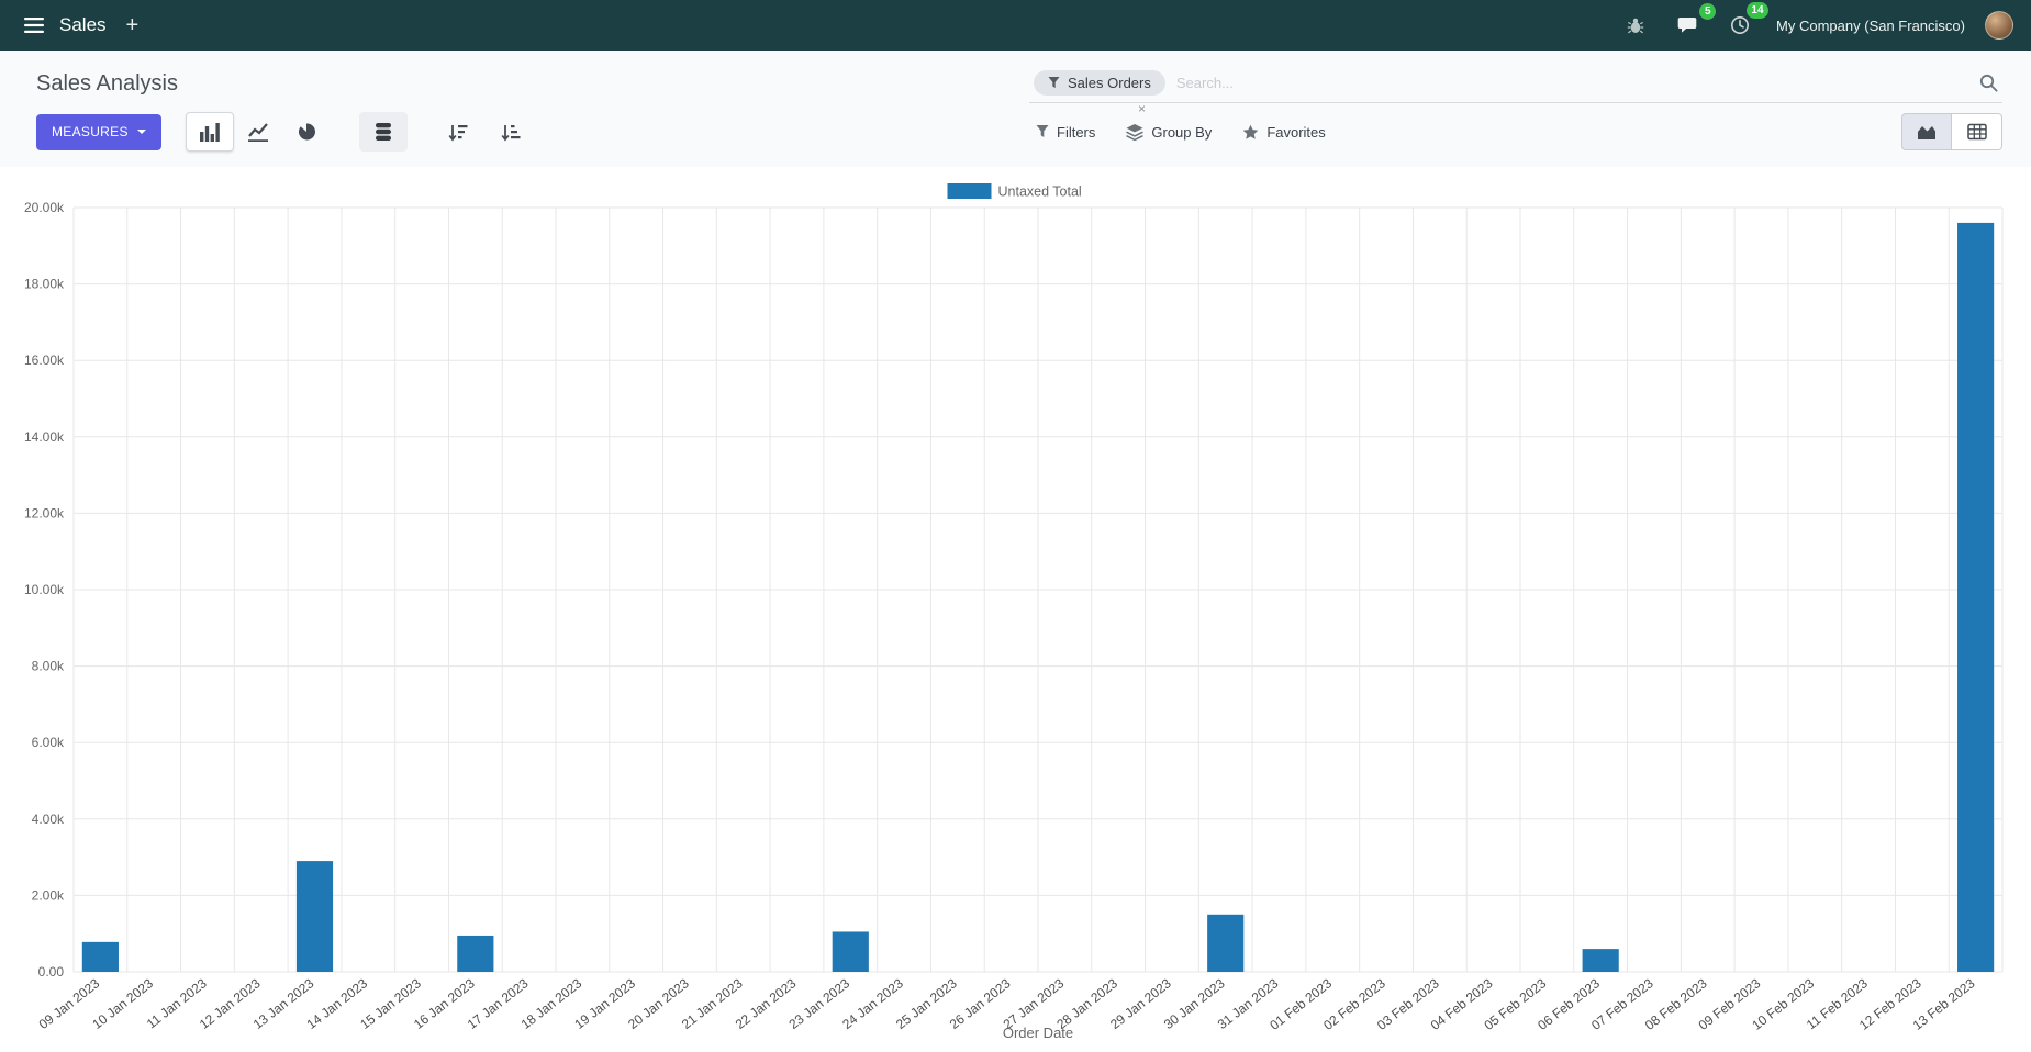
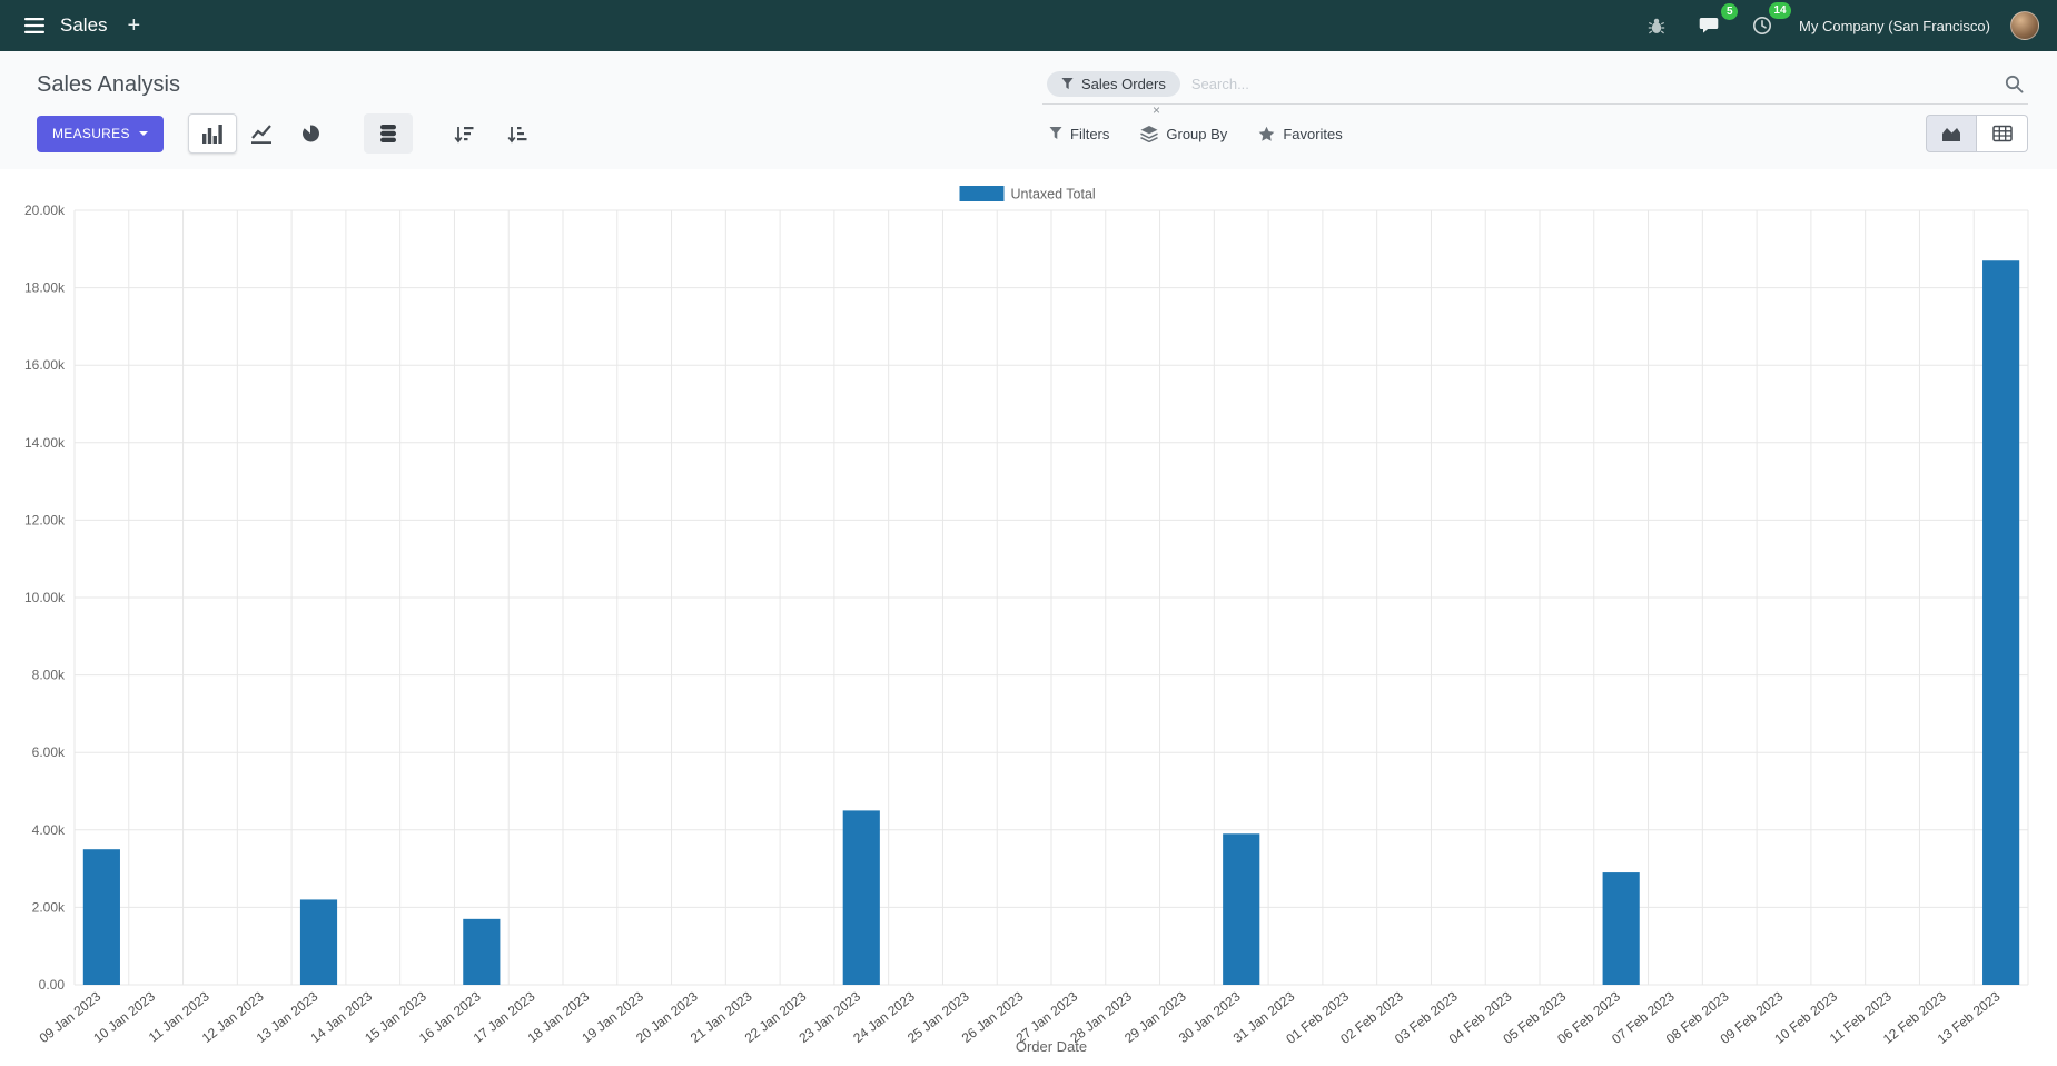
09 Jan 2023: 0.8k -> 3.5k
13 Jan 2023: 2.9k -> 2.2k
16 Jan 2023: 1.0k -> 1.7k
23 Jan 2023: 1.0k -> 4.5k
30 Jan 2023: 1.5k -> 3.9k
06 Feb 2023: 0.6k -> 2.9k
13 Feb 2023: 19.6k -> 18.7k
